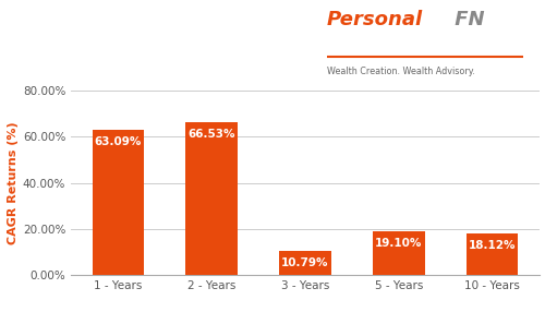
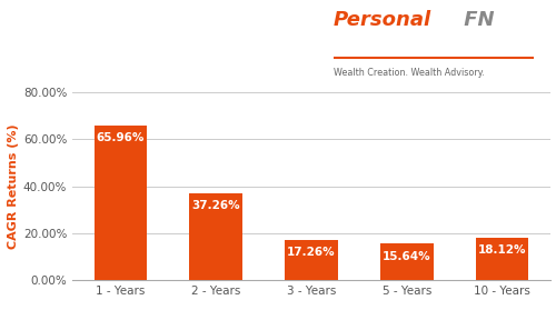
1 - Years: 63.09% -> 65.96%
2 - Years: 66.53% -> 37.26%
3 - Years: 10.79% -> 17.26%
5 - Years: 19.10% -> 15.64%
